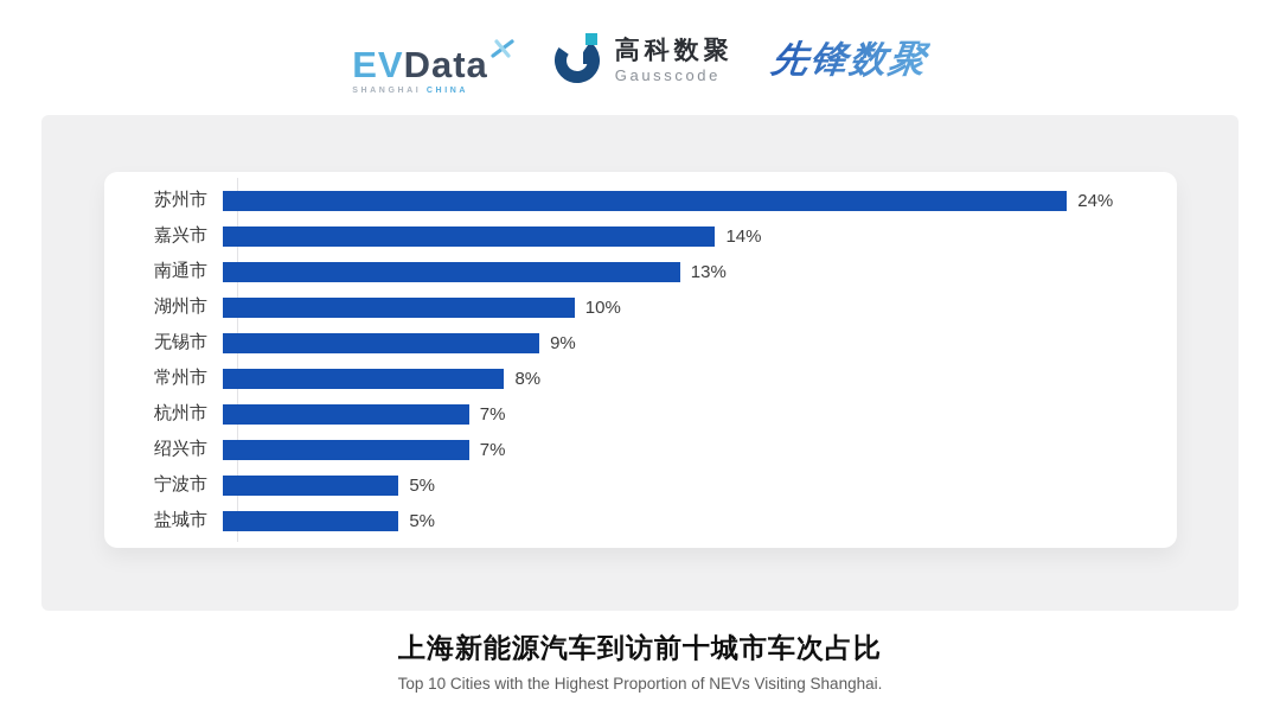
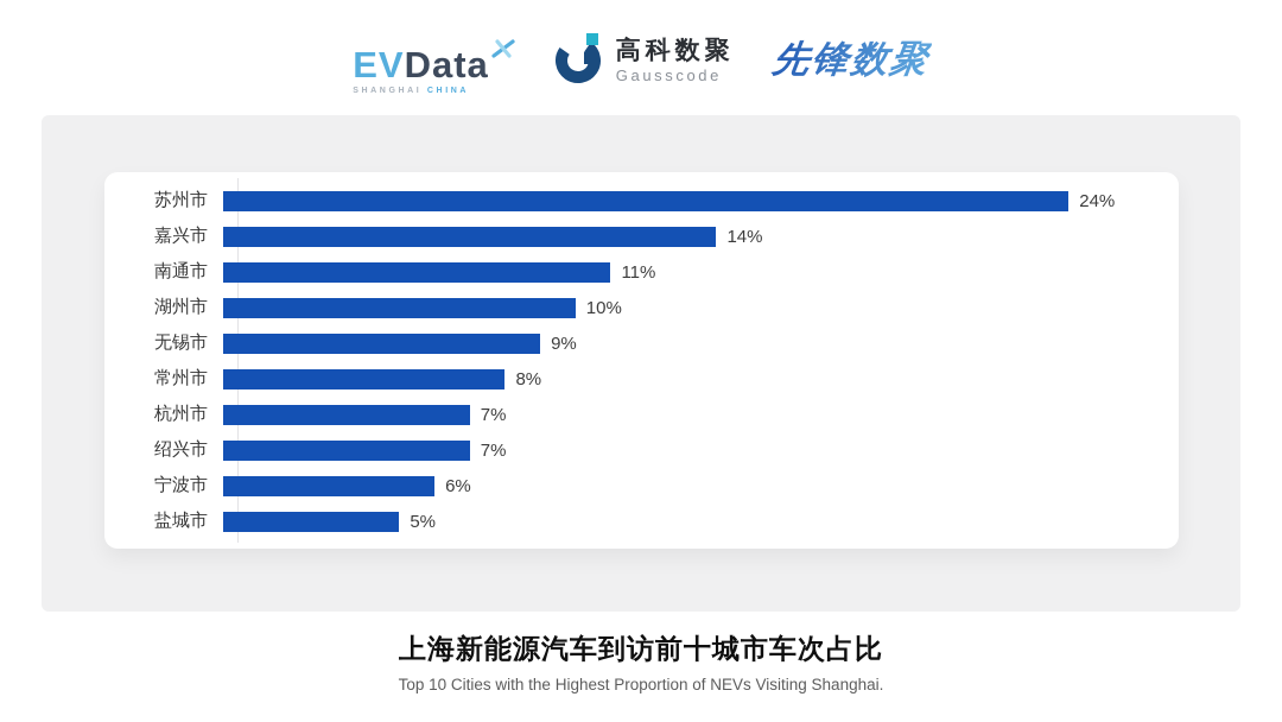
南通市: 13% -> 11%
宁波市: 5% -> 6%
